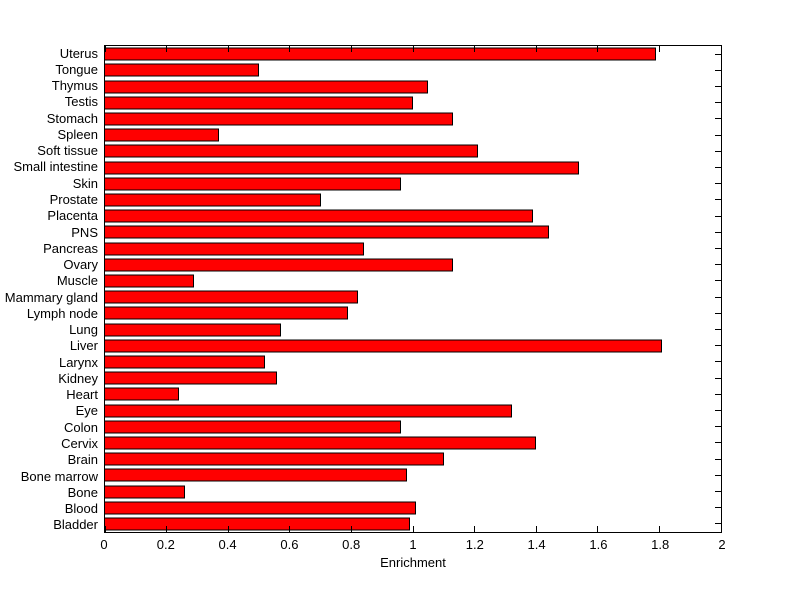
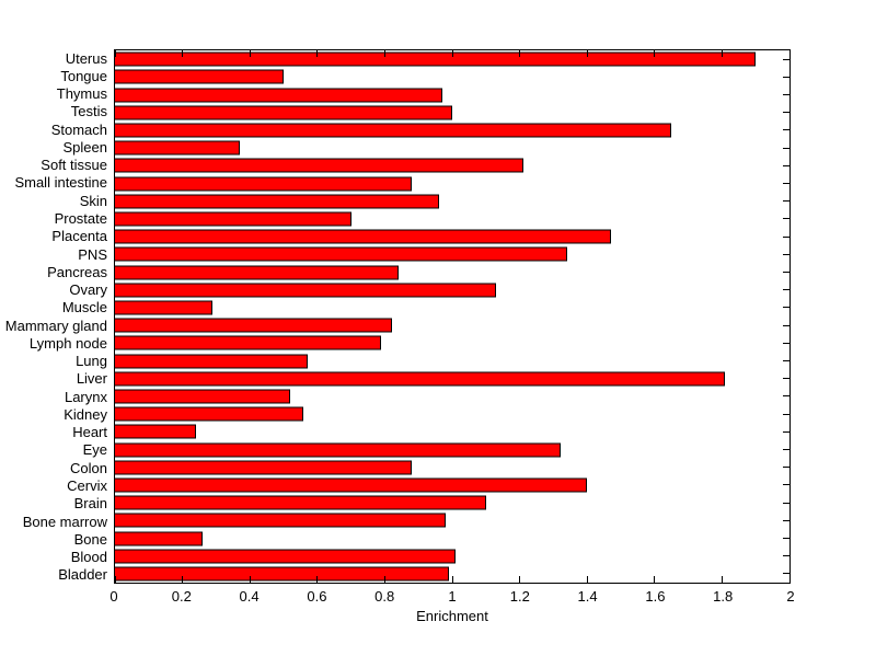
Uterus: 1.79 -> 1.90
Thymus: 1.05 -> 0.97
Stomach: 1.13 -> 1.65
Small intestine: 1.54 -> 0.88
Placenta: 1.39 -> 1.47
PNS: 1.44 -> 1.34
Colon: 0.96 -> 0.88
